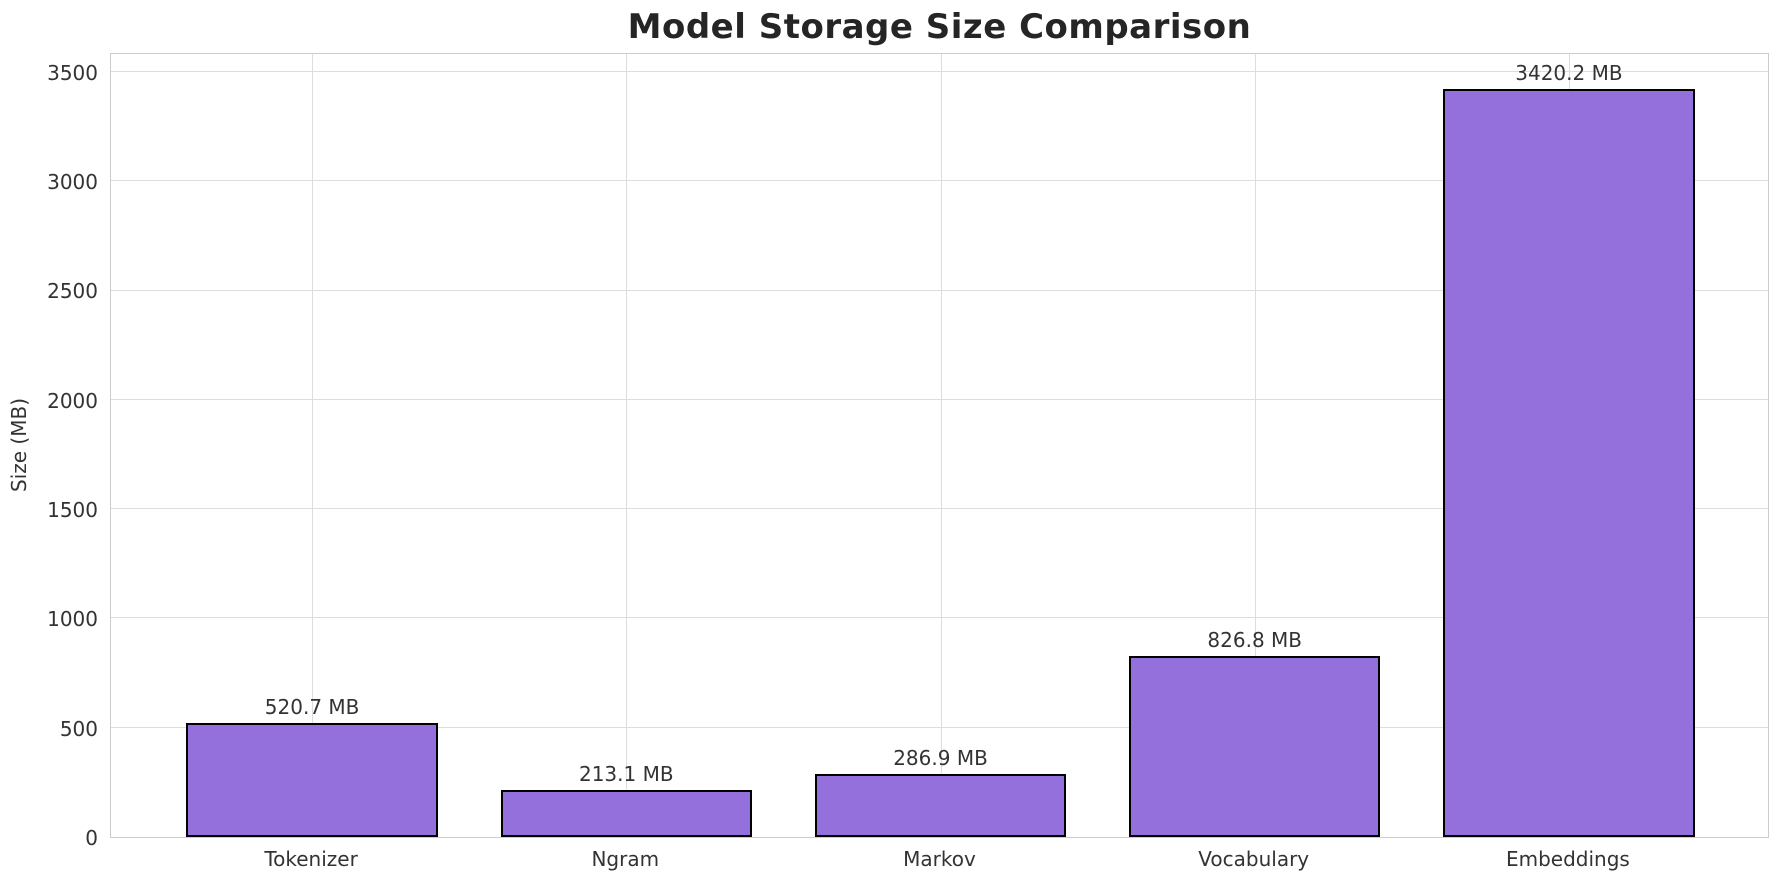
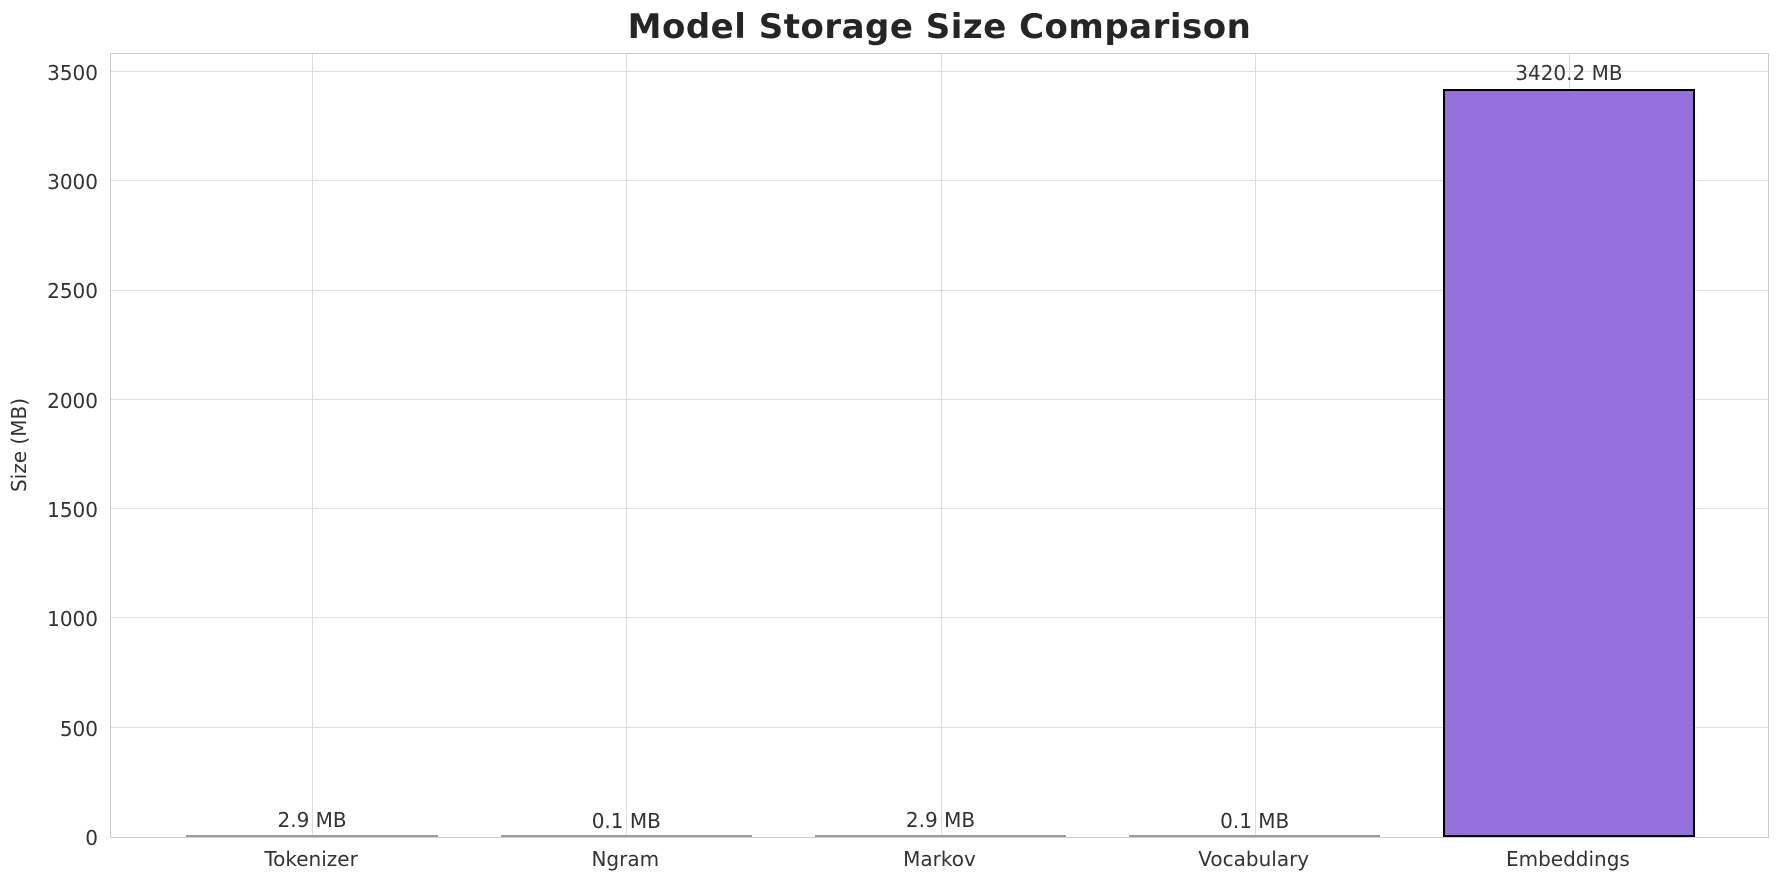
Tokenizer: 520.7 -> 2.9
Ngram: 213.1 -> 0.1
Markov: 286.9 -> 2.9
Vocabulary: 826.8 -> 0.1
